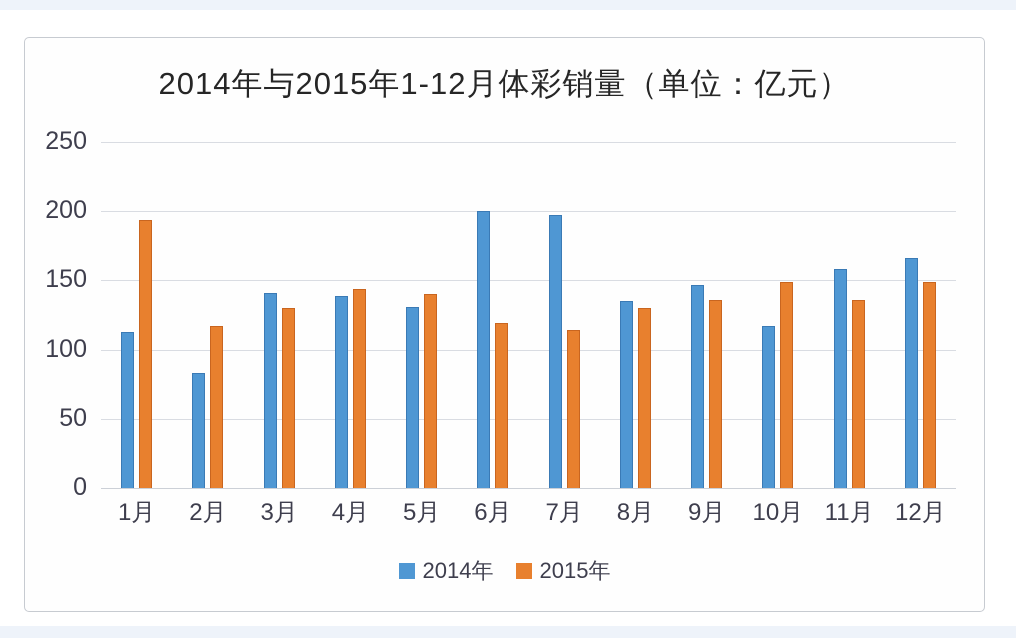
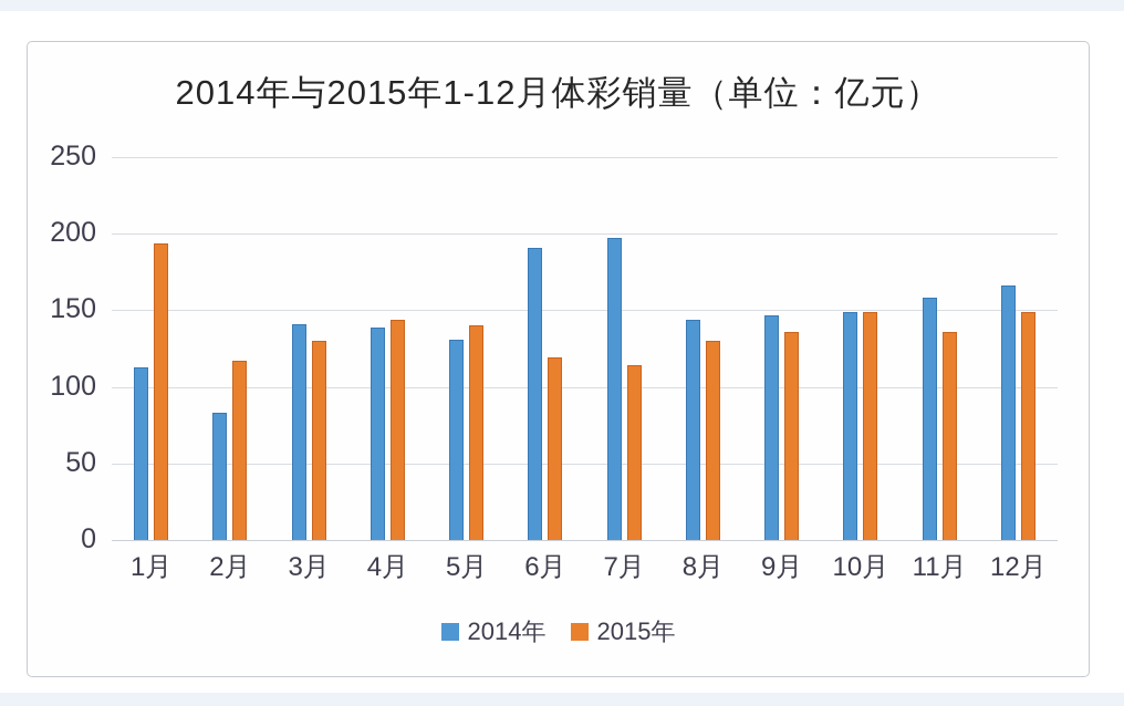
2014年/6月: 200 -> 191
2014年/8月: 135 -> 144
2014年/10月: 117 -> 149
